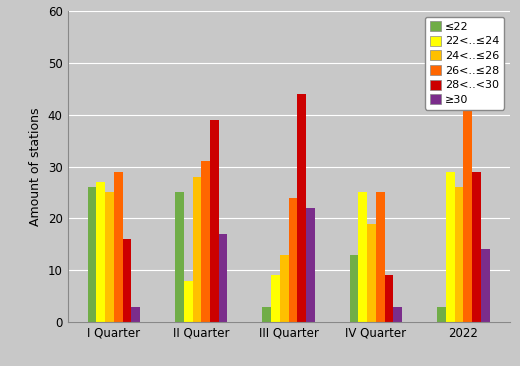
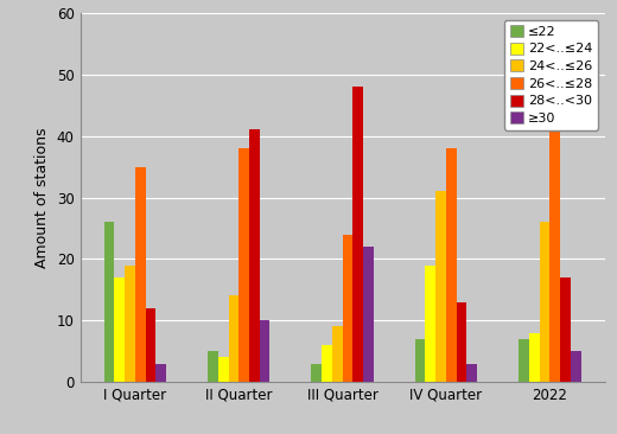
22<..≤24/I Quarter: 27 -> 17
24<..≤26/I Quarter: 25 -> 19
26<..≤28/I Quarter: 29 -> 35
28<..<30/I Quarter: 16 -> 12
≤22/II Quarter: 25 -> 5
22<..≤24/II Quarter: 8 -> 4
24<..≤26/II Quarter: 28 -> 14
26<..≤28/II Quarter: 31 -> 38
28<..<30/II Quarter: 39 -> 41
≥30/II Quarter: 17 -> 10
22<..≤24/III Quarter: 9 -> 6
24<..≤26/III Quarter: 13 -> 9
28<..<30/III Quarter: 44 -> 48
≤22/IV Quarter: 13 -> 7
22<..≤24/IV Quarter: 25 -> 19
24<..≤26/IV Quarter: 19 -> 31
26<..≤28/IV Quarter: 25 -> 38
28<..<30/IV Quarter: 9 -> 13
≤22/2022: 3 -> 7
22<..≤24/2022: 29 -> 8
28<..<30/2022: 29 -> 17
≥30/2022: 14 -> 5
